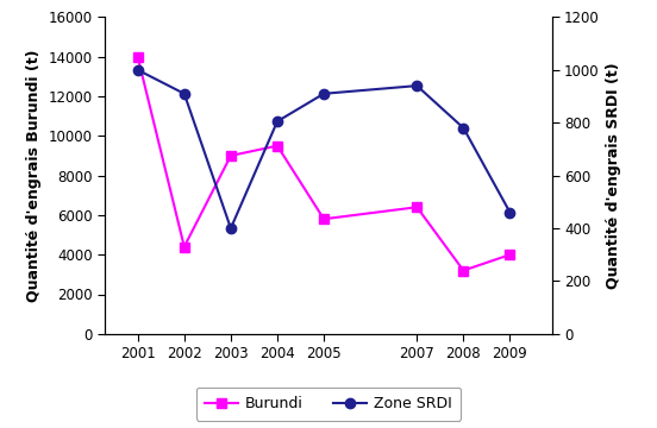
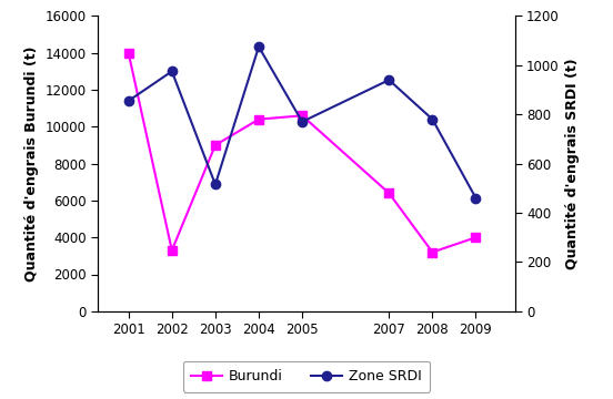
Zone SRDI/2001: 1000 -> 855
Burundi/2002: 4400 -> 3300
Zone SRDI/2002: 910 -> 975
Zone SRDI/2003: 400 -> 515
Burundi/2004: 9500 -> 10400
Zone SRDI/2004: 805 -> 1075
Burundi/2005: 5800 -> 10600
Zone SRDI/2005: 910 -> 770
